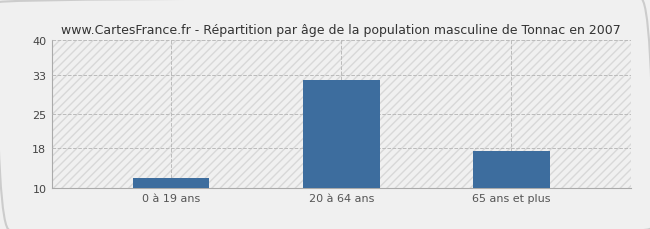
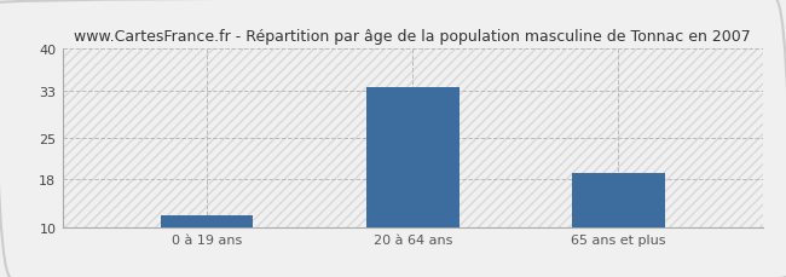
20 à 64 ans: 32.0 -> 33.5
65 ans et plus: 17.5 -> 19.0
